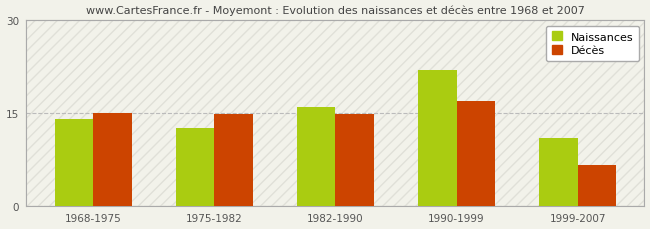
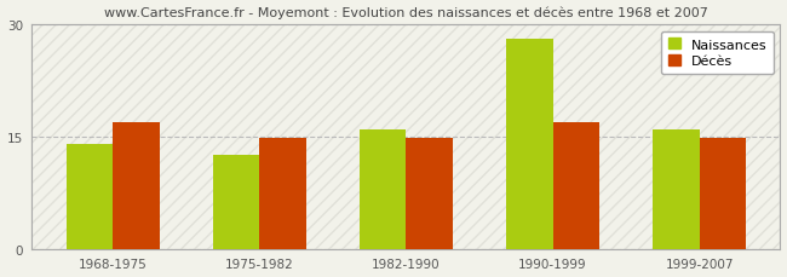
Décès/1968-1975: 15.0 -> 17.0
Naissances/1990-1999: 22.0 -> 28.0
Naissances/1999-2007: 11.0 -> 16.0
Décès/1999-2007: 6.6 -> 14.8
